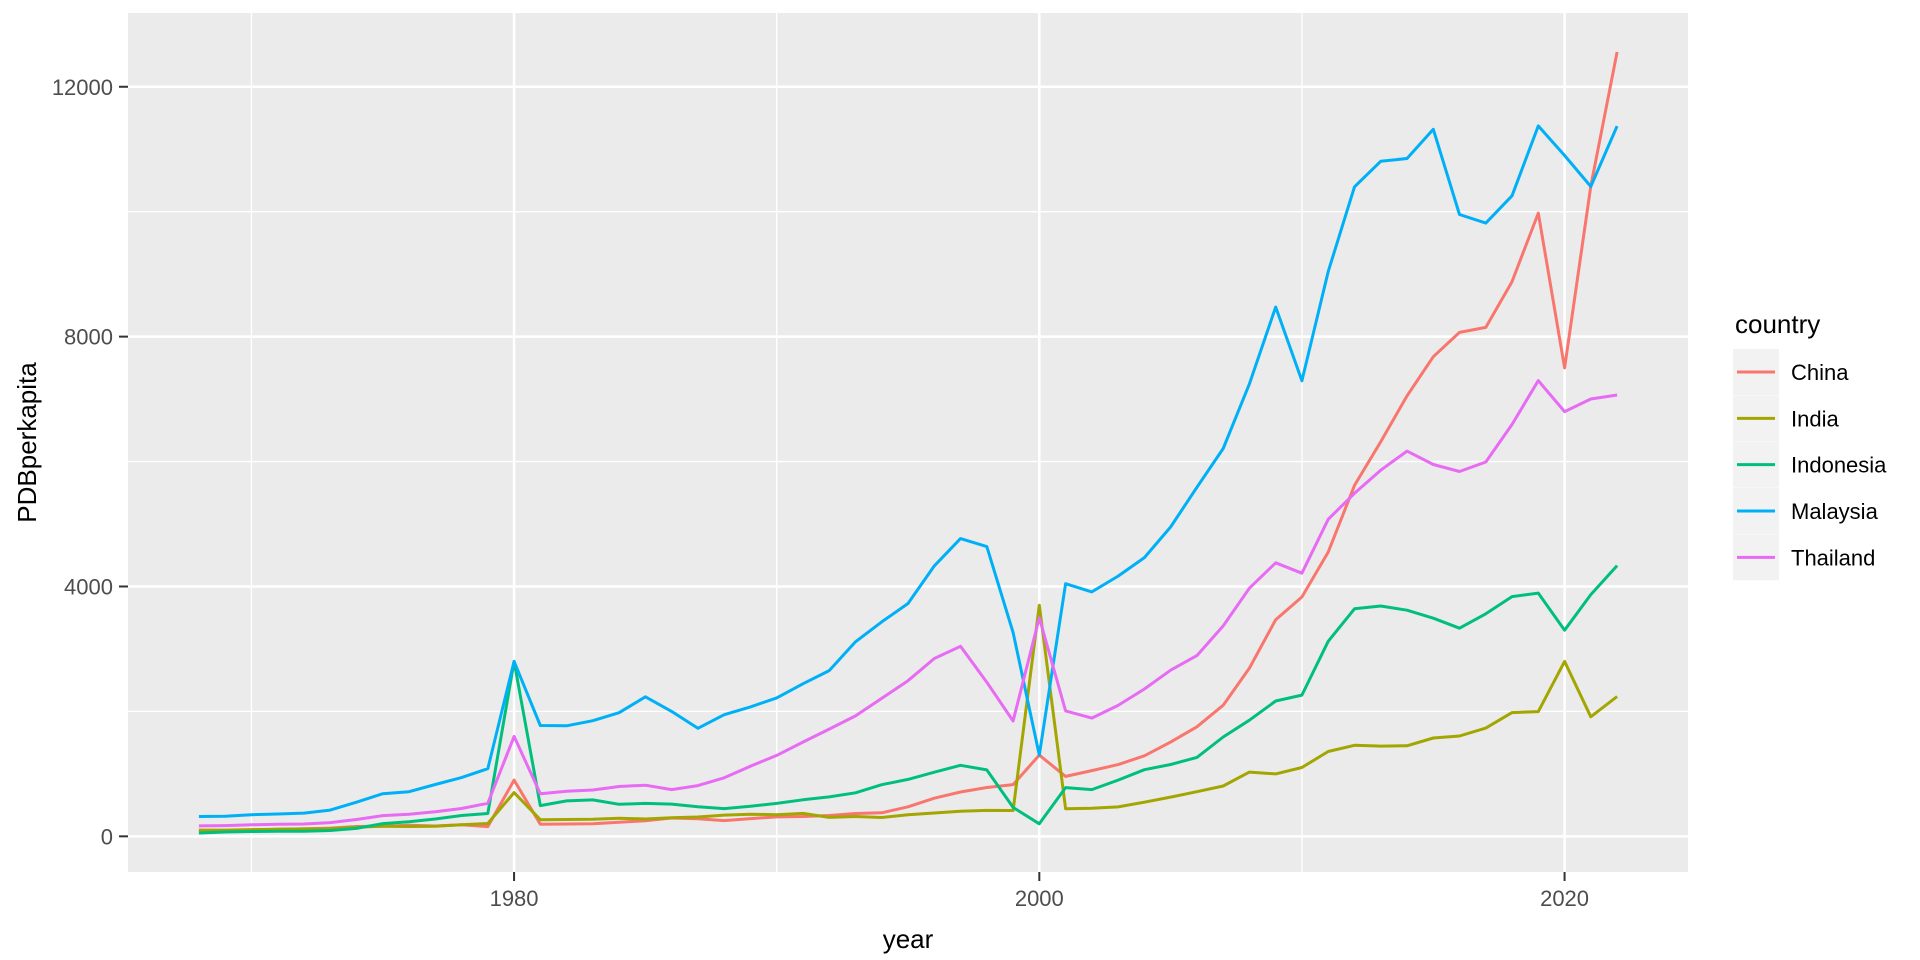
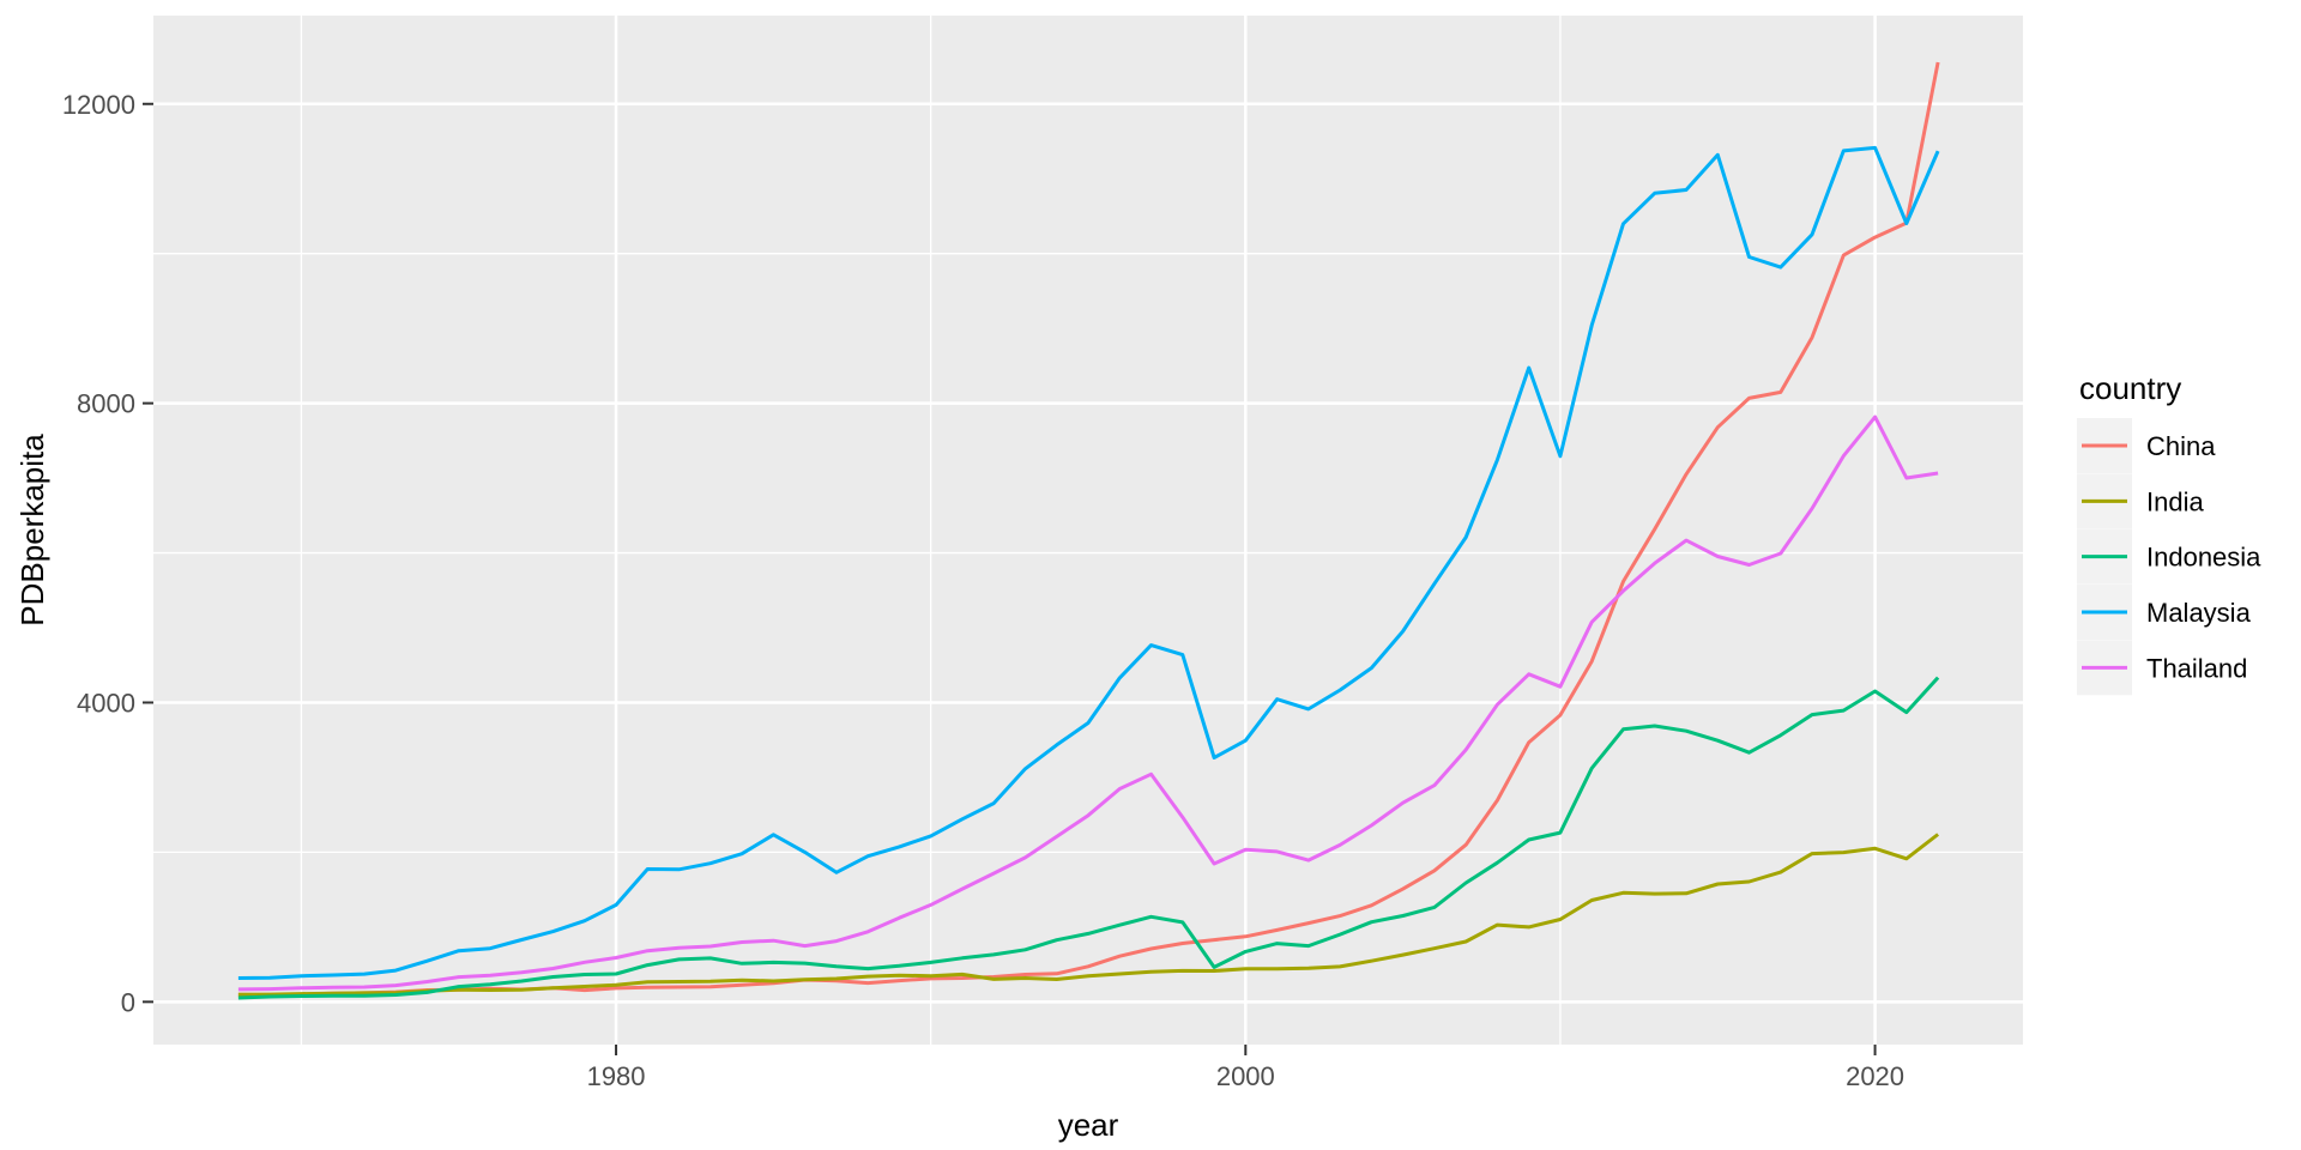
China/1980: 900 -> 200
India/1980: 700 -> 200
Indonesia/1980: 2800 -> 400
Malaysia/1980: 2800 -> 1300
Thailand/1980: 1600 -> 600
China/2000: 1300 -> 900
India/2000: 3700 -> 400
Indonesia/2000: 200 -> 700
Malaysia/2000: 1300 -> 3500
Thailand/2000: 3500 -> 2000
China/2020: 7500 -> 10200
India/2020: 2800 -> 2000
Indonesia/2020: 3300 -> 4200
Malaysia/2020: 10900 -> 11400
Thailand/2020: 6800 -> 7800
